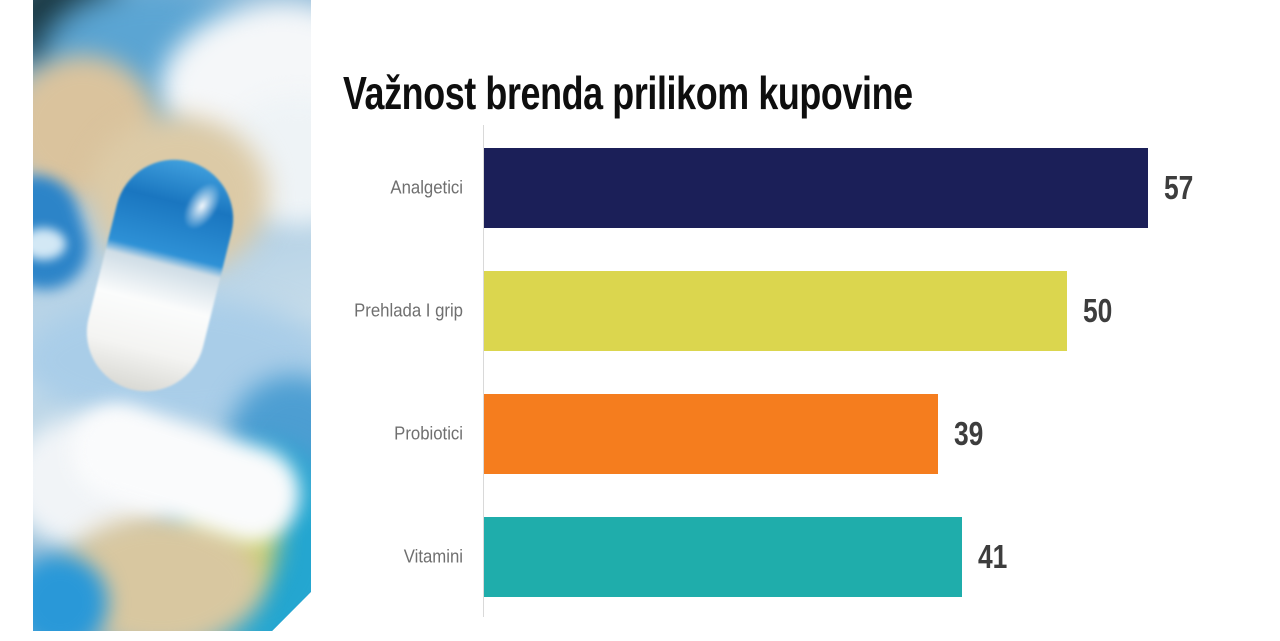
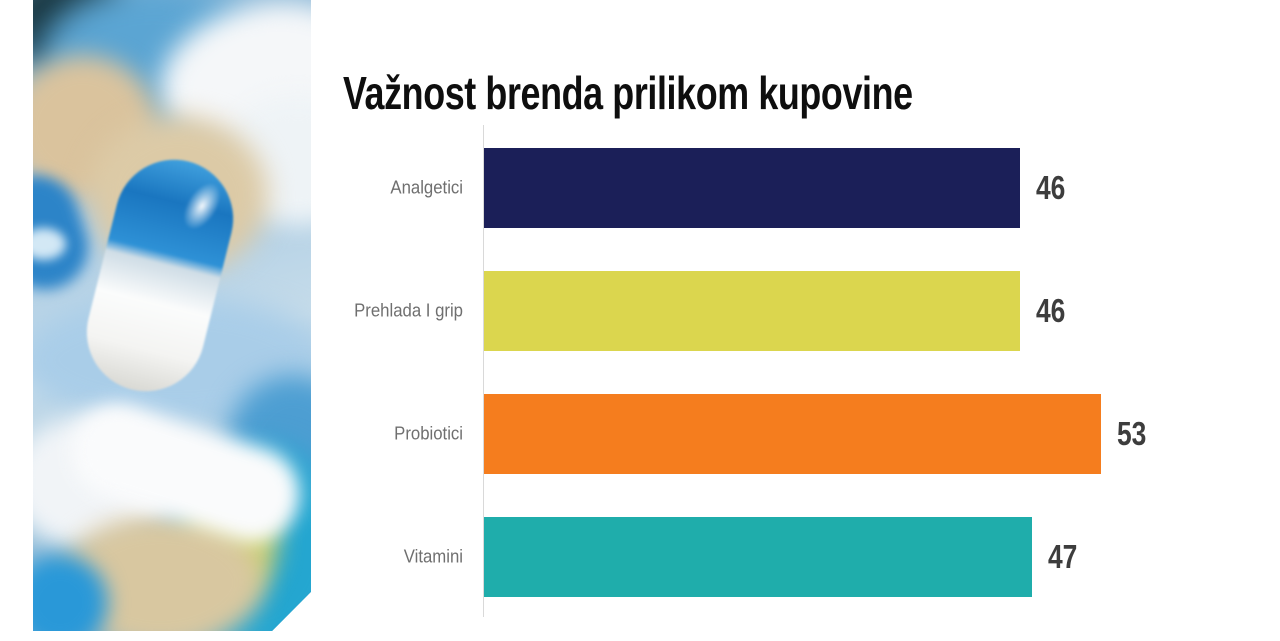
Analgetici: 57 -> 46
Prehlada I grip: 50 -> 46
Probiotici: 39 -> 53
Vitamini: 41 -> 47
